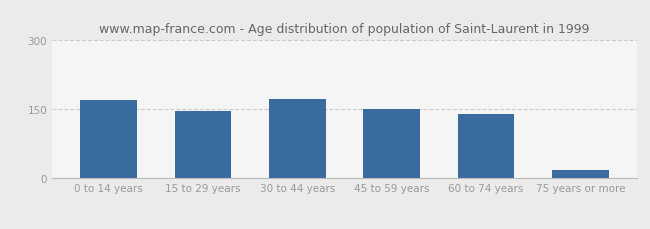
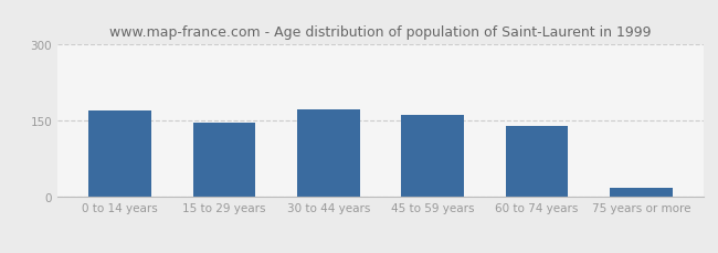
45 to 59 years: 150 -> 161
